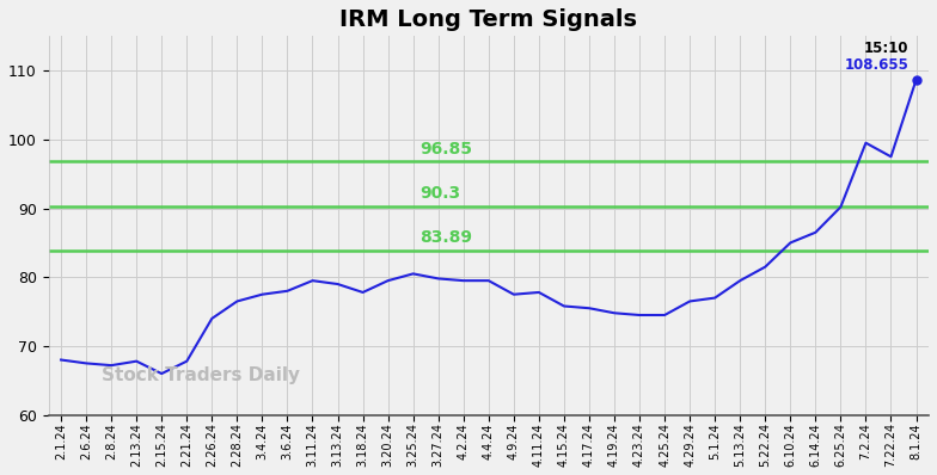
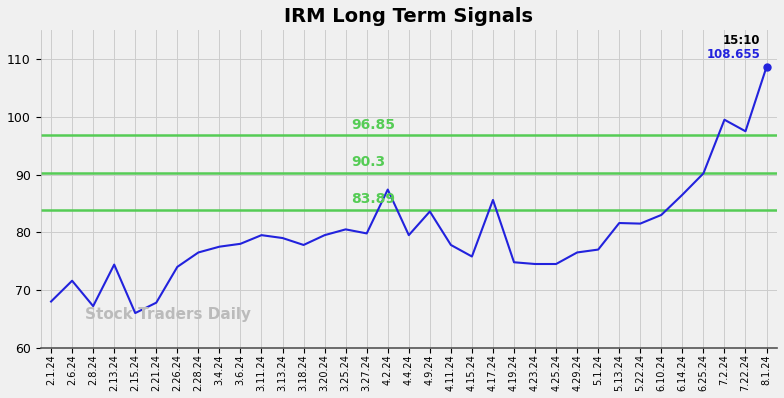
2.6.24: 67.5 -> 71.6
2.13.24: 67.8 -> 74.4
4.2.24: 79.5 -> 87.4
4.9.24: 77.5 -> 83.6
4.17.24: 75.5 -> 85.6
5.13.24: 79.5 -> 81.6
6.10.24: 85.0 -> 83.0
